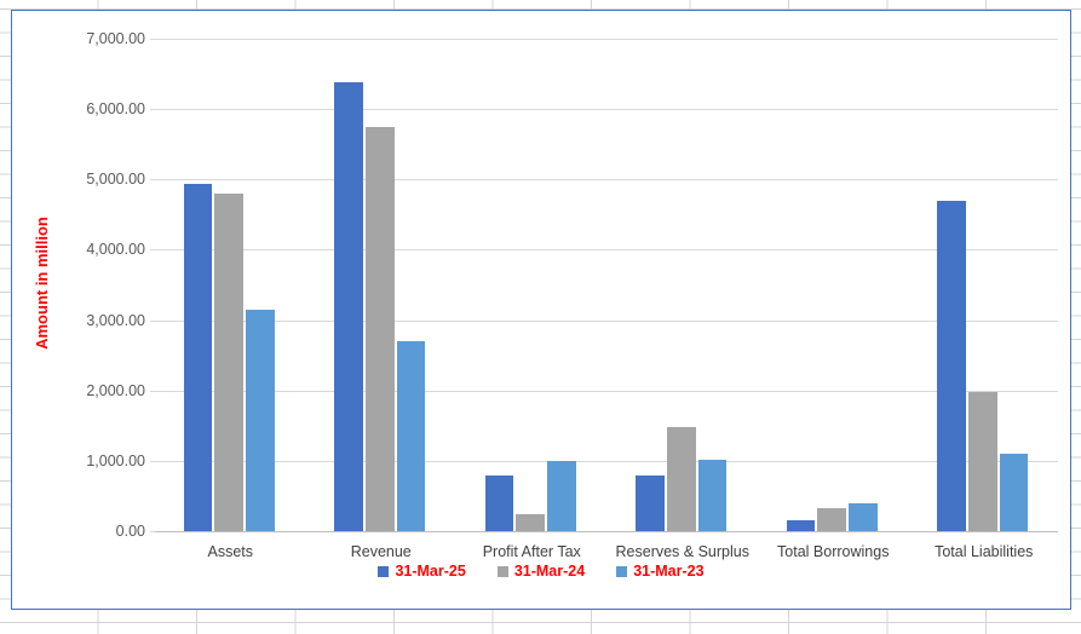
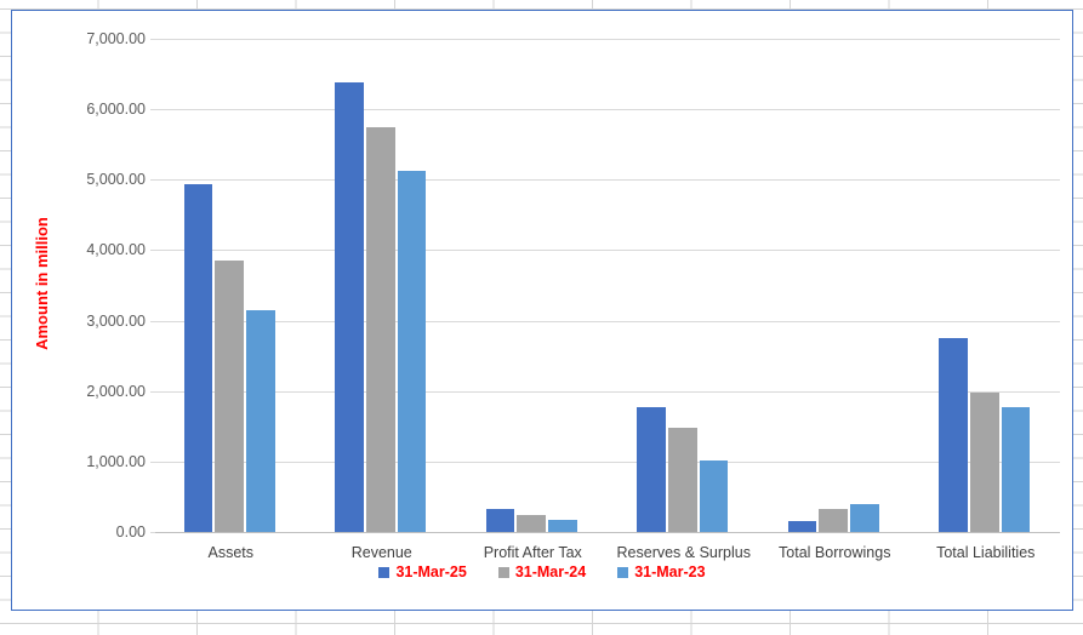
31-Mar-24/Assets: 4800 -> 3900
31-Mar-23/Revenue: 2700 -> 5100
31-Mar-25/Profit After Tax: 800 -> 300
31-Mar-23/Profit After Tax: 1000 -> 200
31-Mar-25/Reserves & Surplus: 800 -> 1800
31-Mar-25/Total Liabilities: 4700 -> 2800
31-Mar-23/Total Liabilities: 1100 -> 1800
